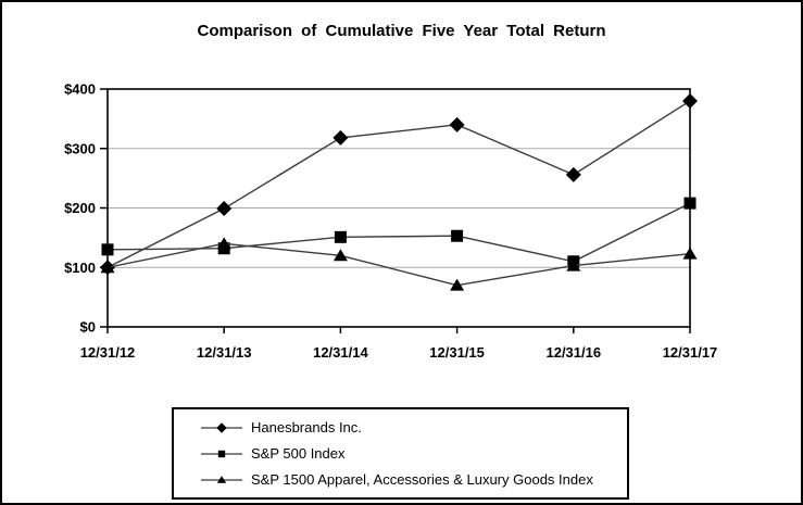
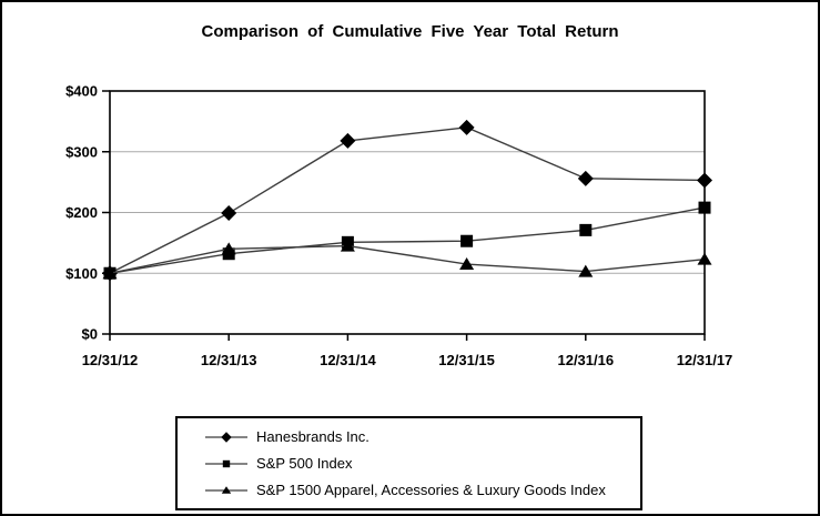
S&P 500 Index/12/31/12: $130 -> $100
S&P 1500 Apparel, Accessories & Luxury Goods Index/12/31/14: $120 -> $140
S&P 1500 Apparel, Accessories & Luxury Goods Index/12/31/15: $70 -> $120
S&P 500 Index/12/31/16: $110 -> $170
Hanesbrands Inc./12/31/17: $380 -> $250
